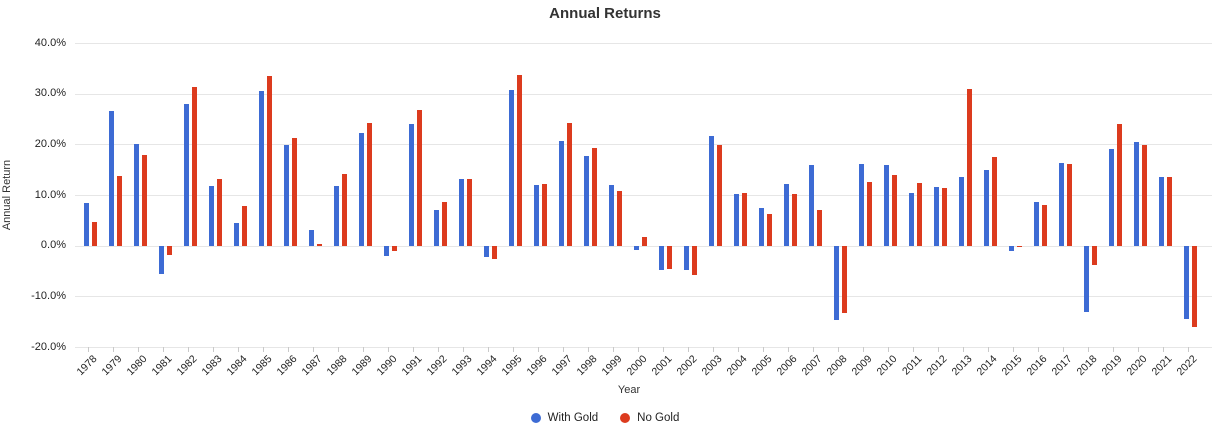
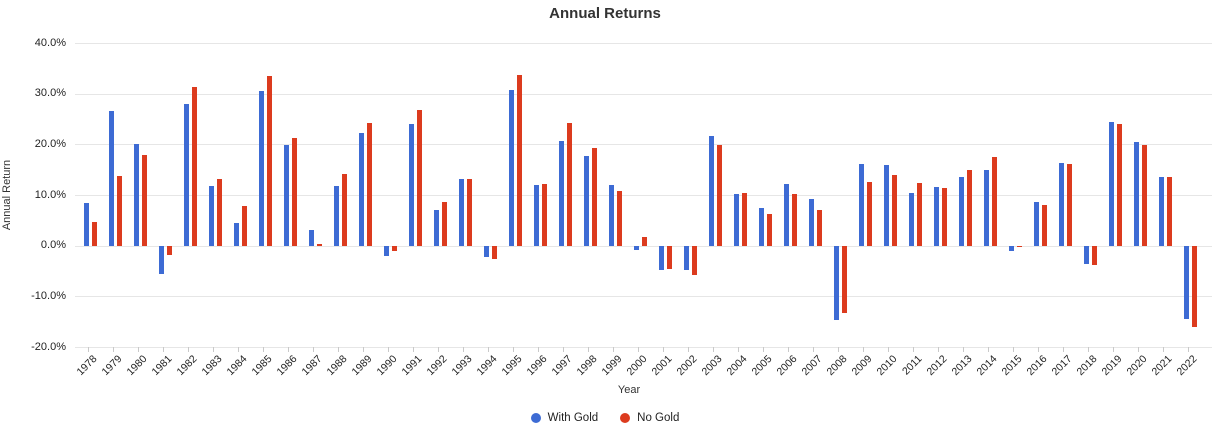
With Gold/2007: 16% -> 9%
No Gold/2013: 31% -> 15%
With Gold/2018: -13% -> -4%
With Gold/2019: 19% -> 24%
